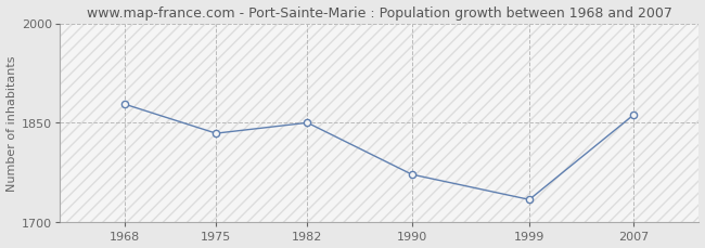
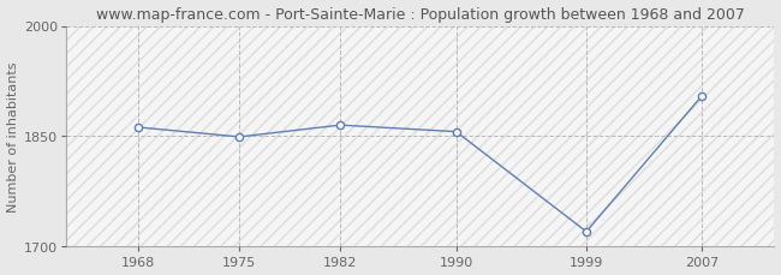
1968: 1878 -> 1862
1975: 1834 -> 1849
1982: 1850 -> 1865
1990: 1772 -> 1856
1999: 1734 -> 1720
2007: 1862 -> 1905
